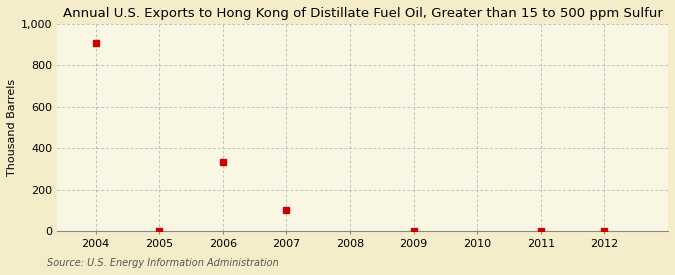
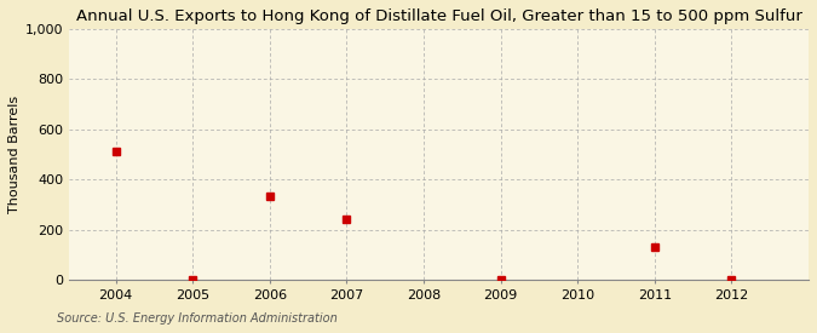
2004: 910 -> 510
2007: 100 -> 240
2011: 2 -> 130
